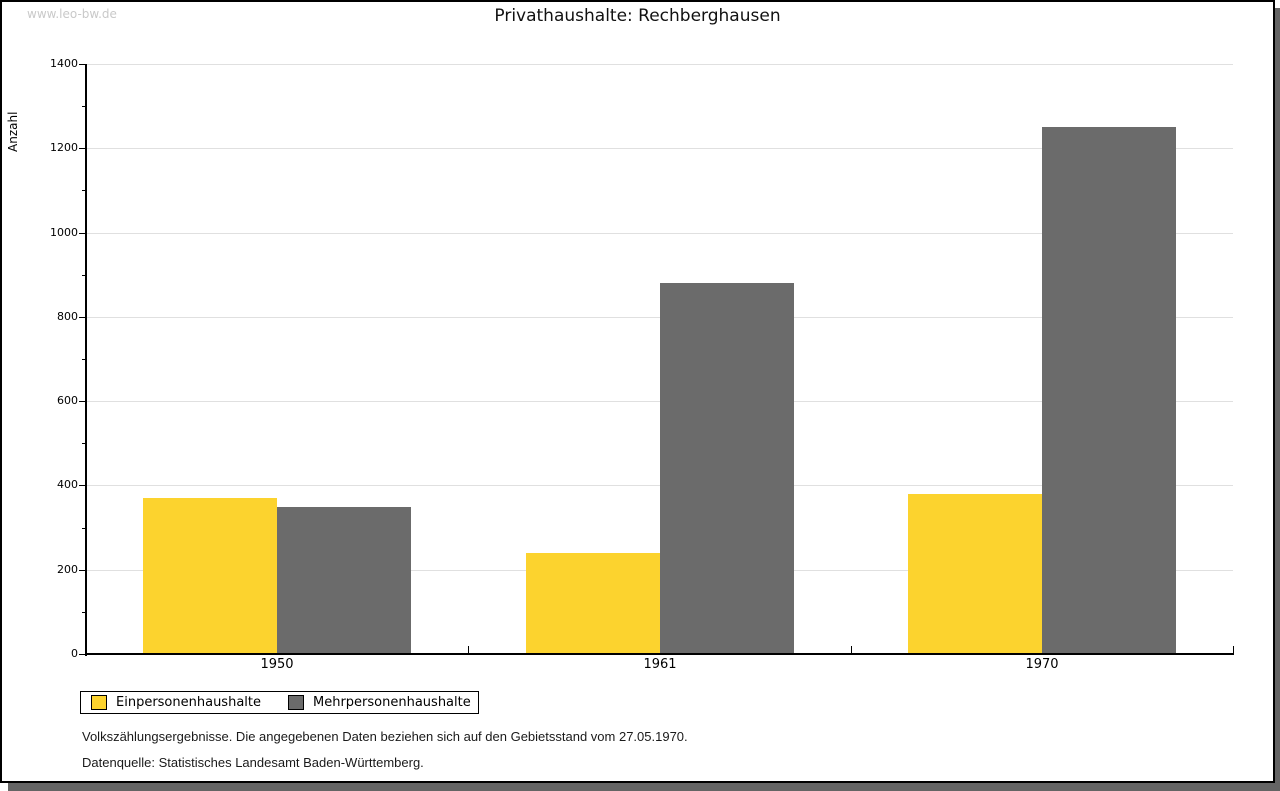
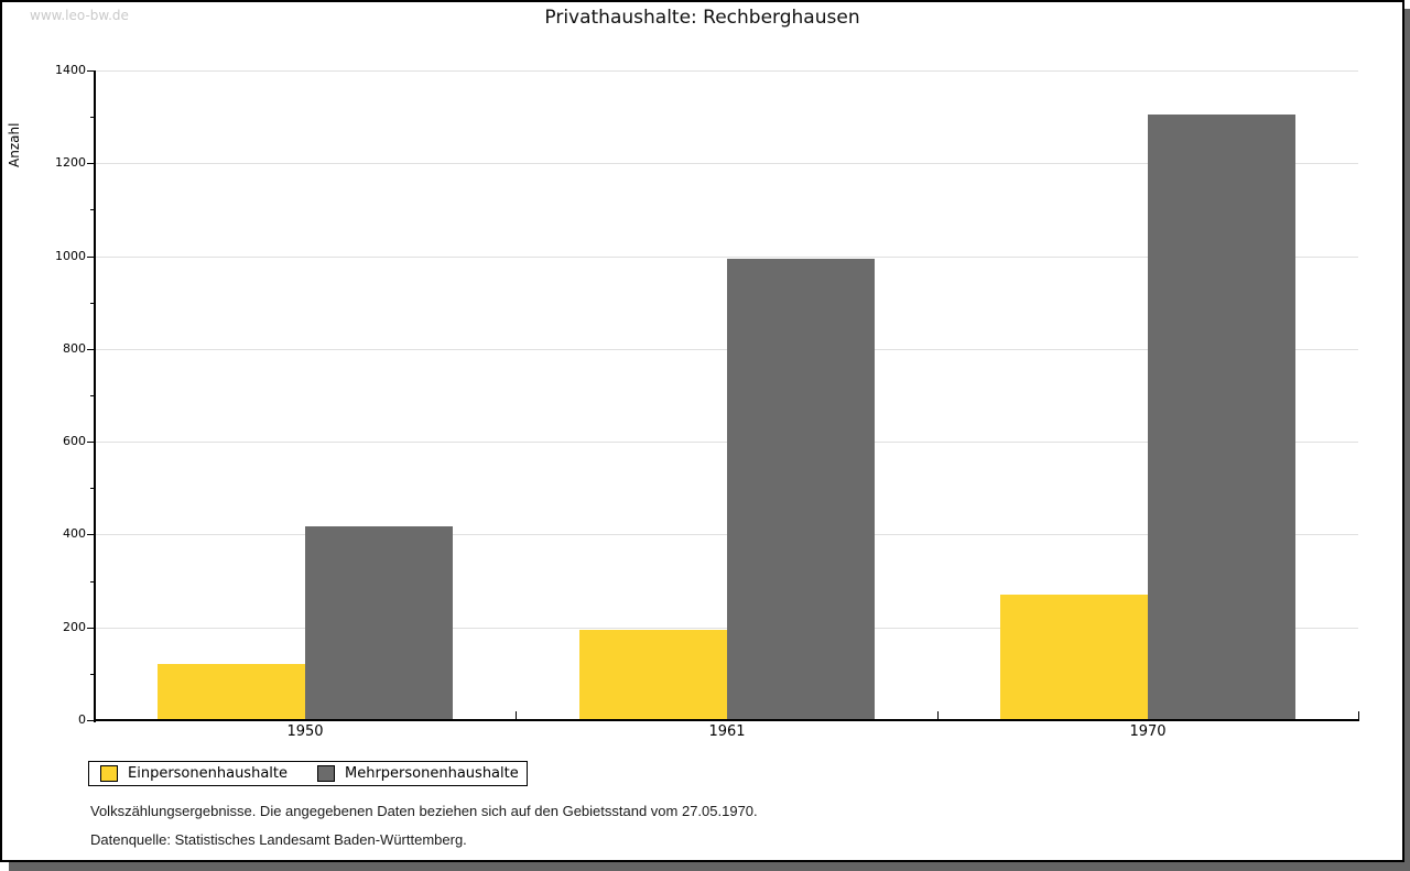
Einpersonenhaushalte/1950: 370 -> 120
Mehrpersonenhaushalte/1950: 350 -> 420
Einpersonenhaushalte/1961: 240 -> 200
Mehrpersonenhaushalte/1961: 880 -> 1000
Einpersonenhaushalte/1970: 380 -> 270
Mehrpersonenhaushalte/1970: 1250 -> 1300
